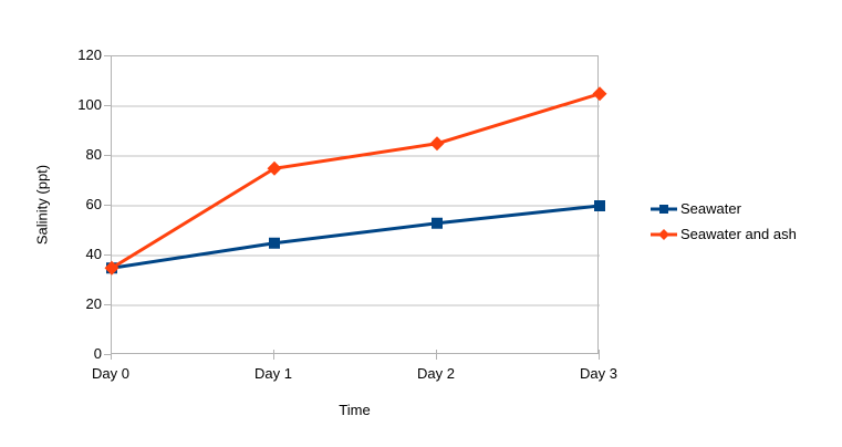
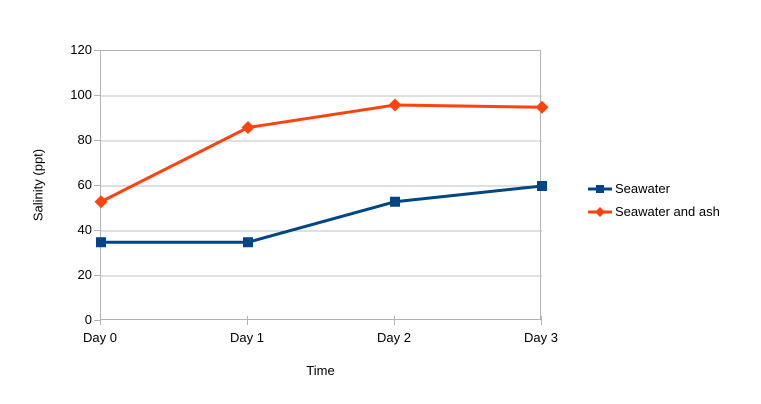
Seawater and ash/Day 0: 35 -> 53
Seawater/Day 1: 45 -> 35
Seawater and ash/Day 1: 75 -> 86
Seawater and ash/Day 2: 85 -> 96
Seawater and ash/Day 3: 105 -> 95
